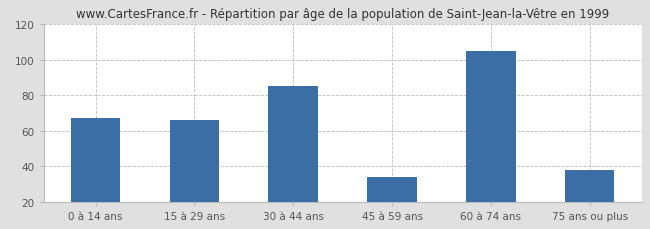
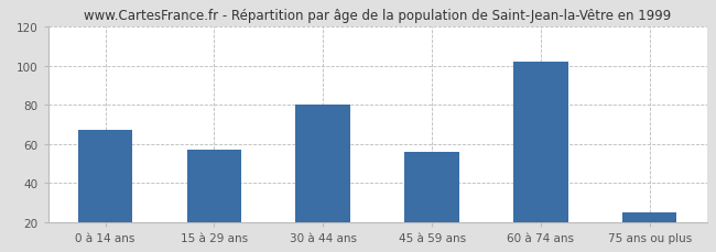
15 à 29 ans: 66 -> 57
30 à 44 ans: 85 -> 80
45 à 59 ans: 34 -> 56
60 à 74 ans: 105 -> 102
75 ans ou plus: 38 -> 25
